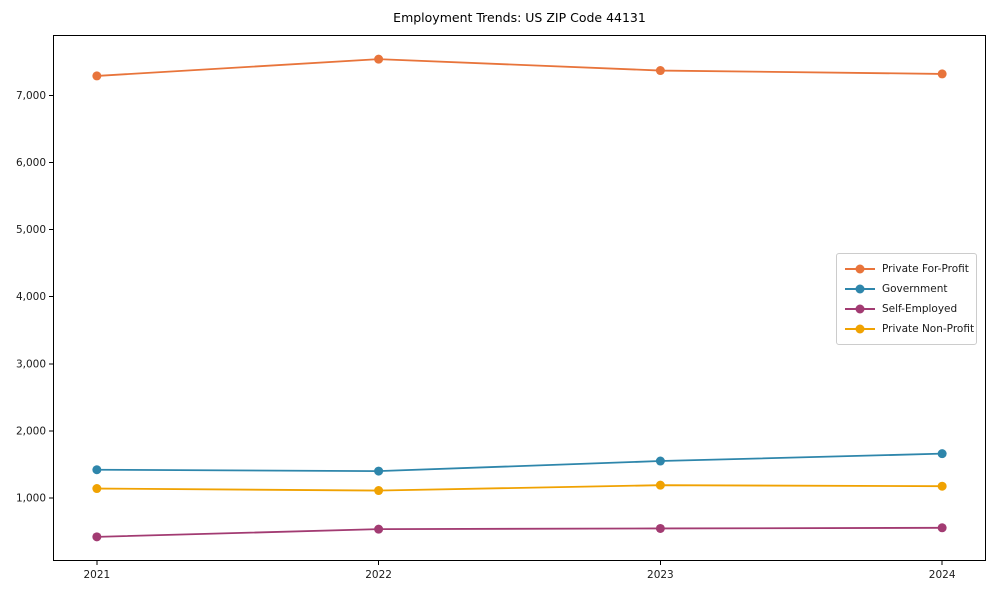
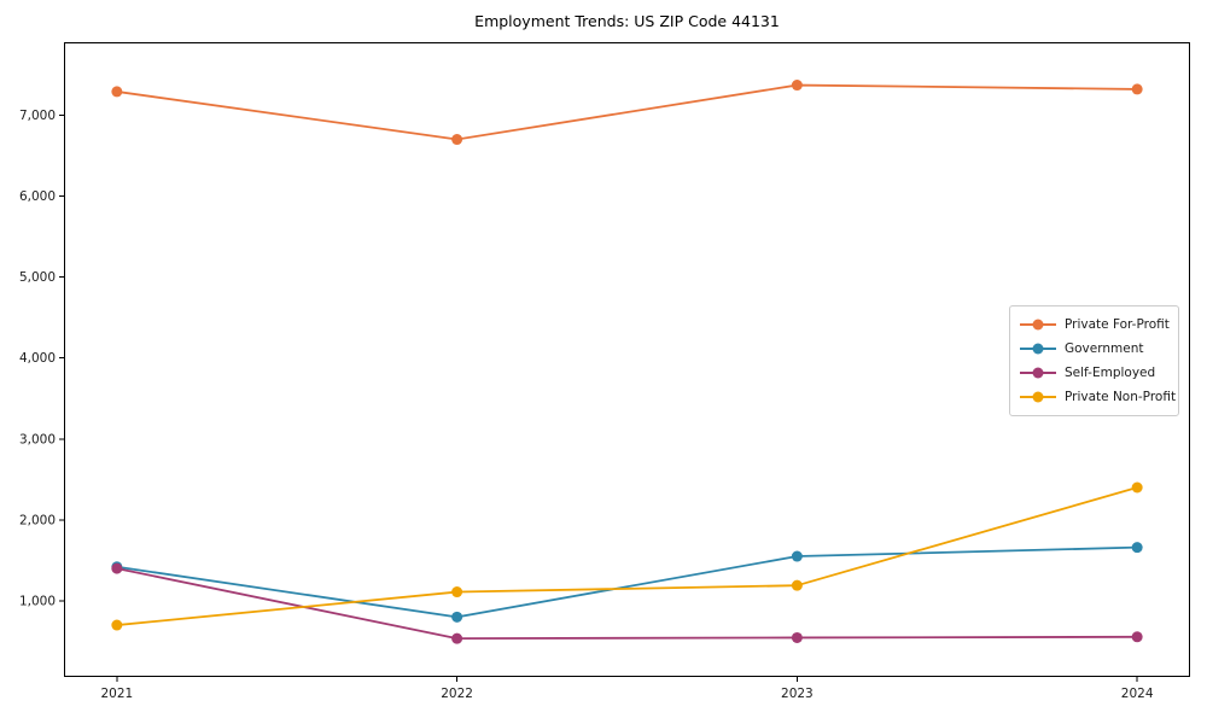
Self-Employed/2021: 400 -> 1400
Private Non-Profit/2021: 1100 -> 700
Private For-Profit/2022: 7500 -> 6700
Government/2022: 1400 -> 800
Private Non-Profit/2024: 1200 -> 2400
